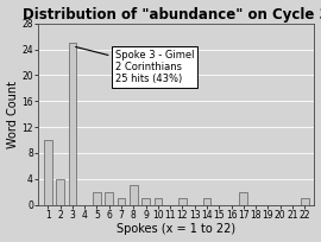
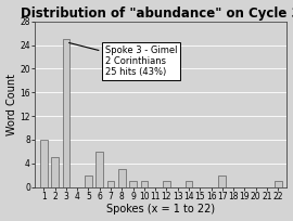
1: 10 -> 8
2: 4 -> 5
6: 2 -> 6
